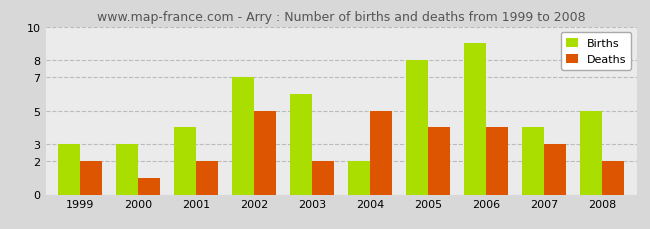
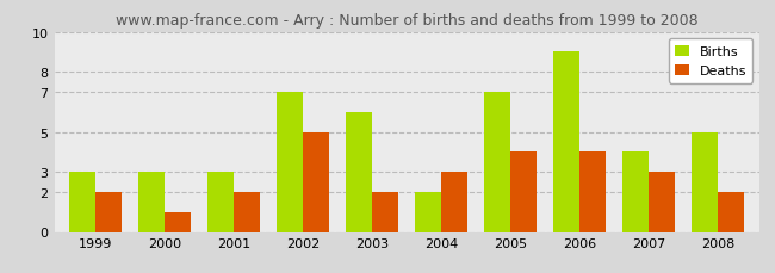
Births/2001: 4 -> 3
Deaths/2004: 5 -> 3
Births/2005: 8 -> 7
